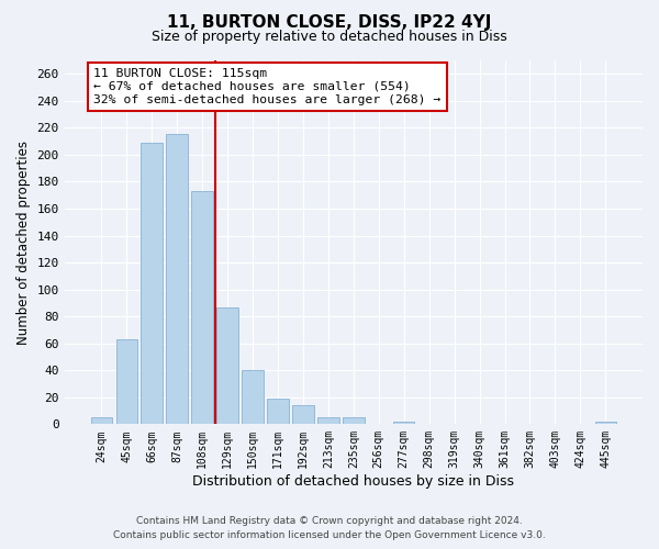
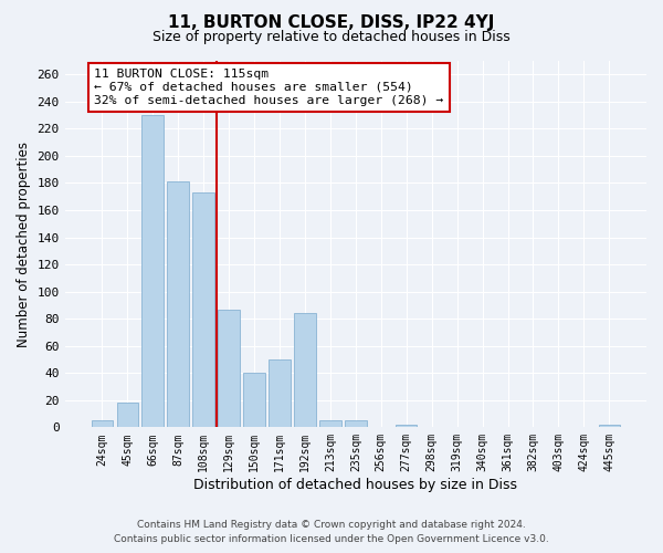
45sqm: 63 -> 18
66sqm: 209 -> 230
87sqm: 215 -> 181
171sqm: 19 -> 50
192sqm: 14 -> 84
